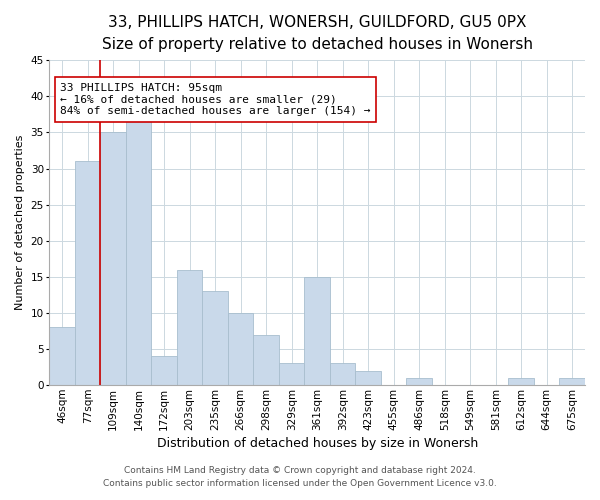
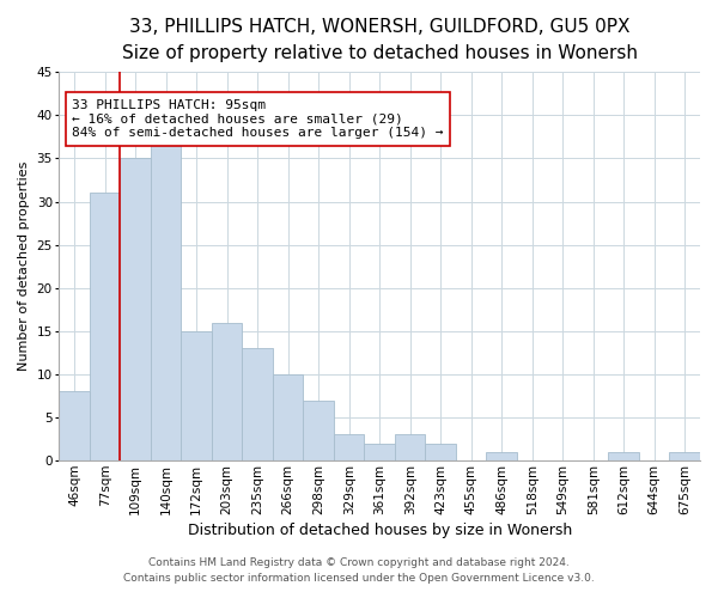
172sqm: 4 -> 15
361sqm: 15 -> 2
